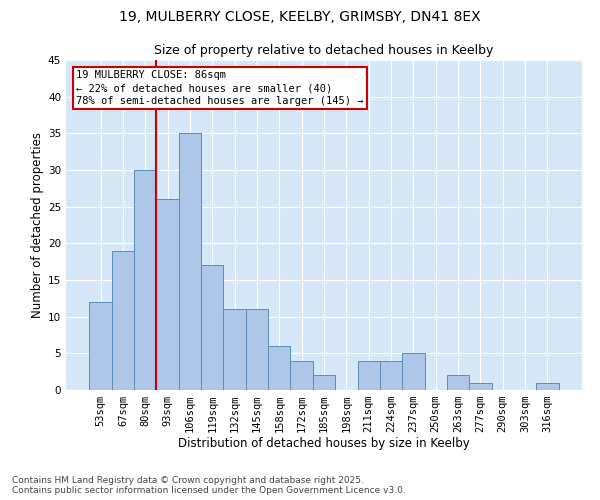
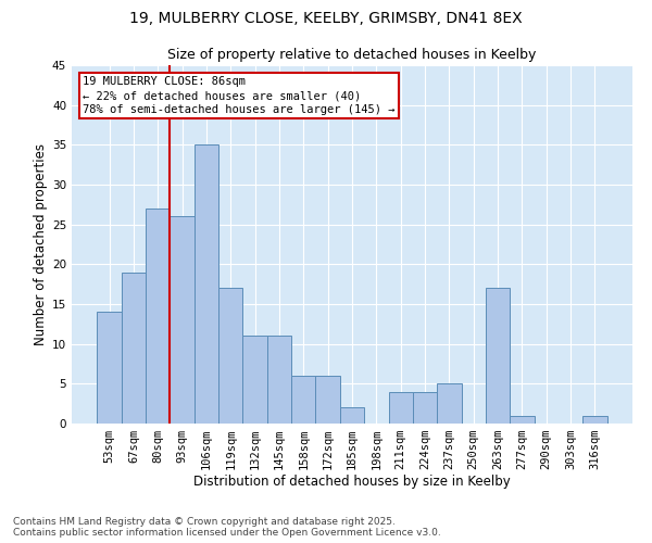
53sqm: 12 -> 14
80sqm: 30 -> 27
172sqm: 4 -> 6
263sqm: 2 -> 17
